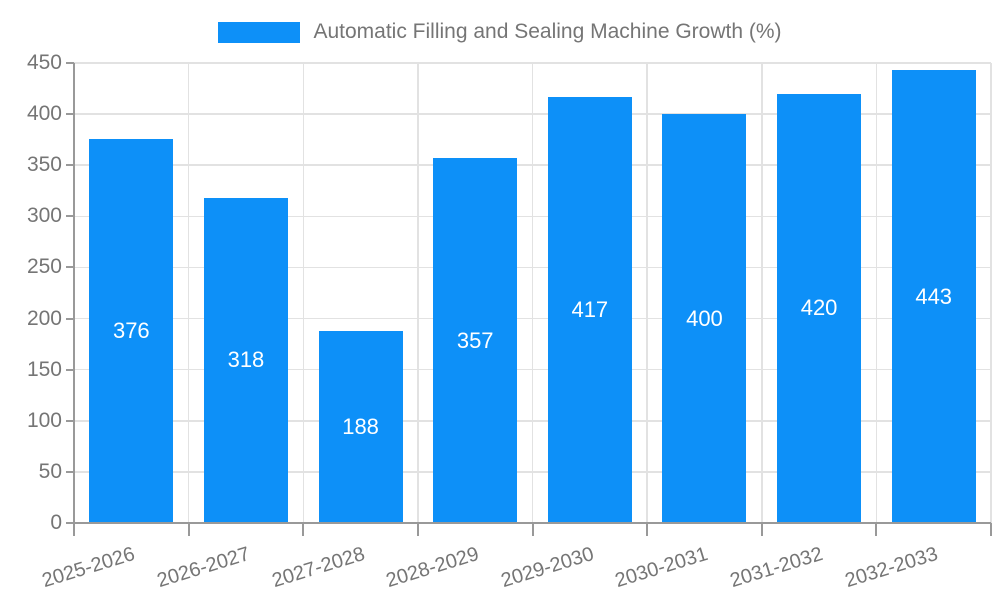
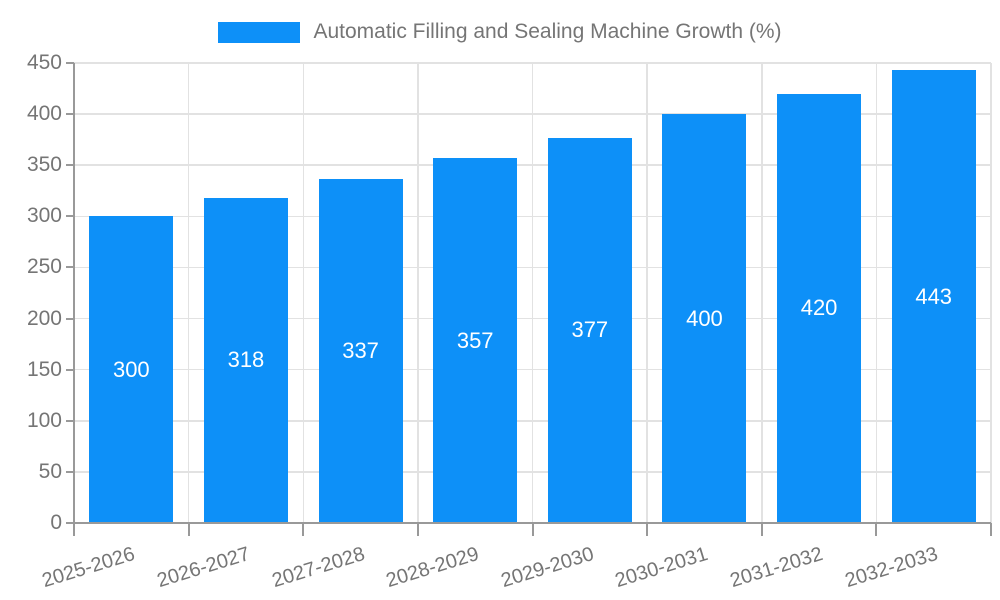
2025-2026: 376 -> 300
2027-2028: 188 -> 337
2029-2030: 417 -> 377
